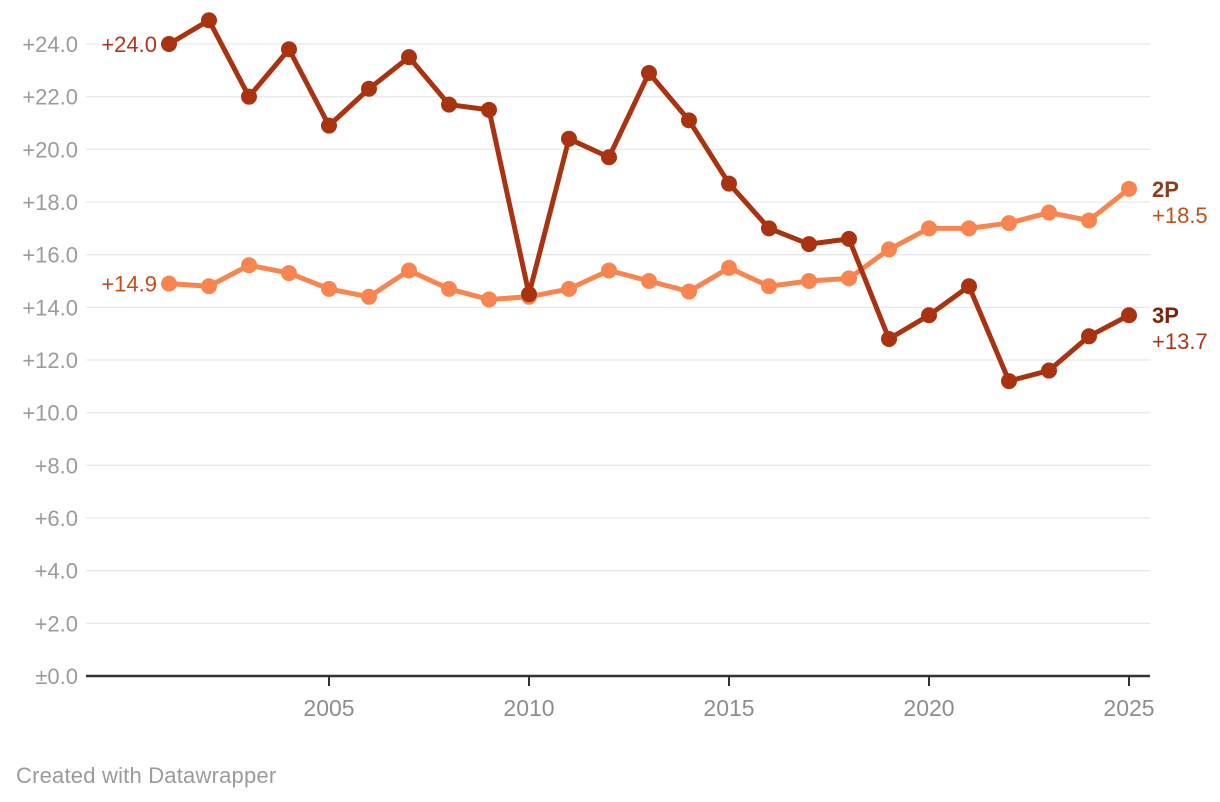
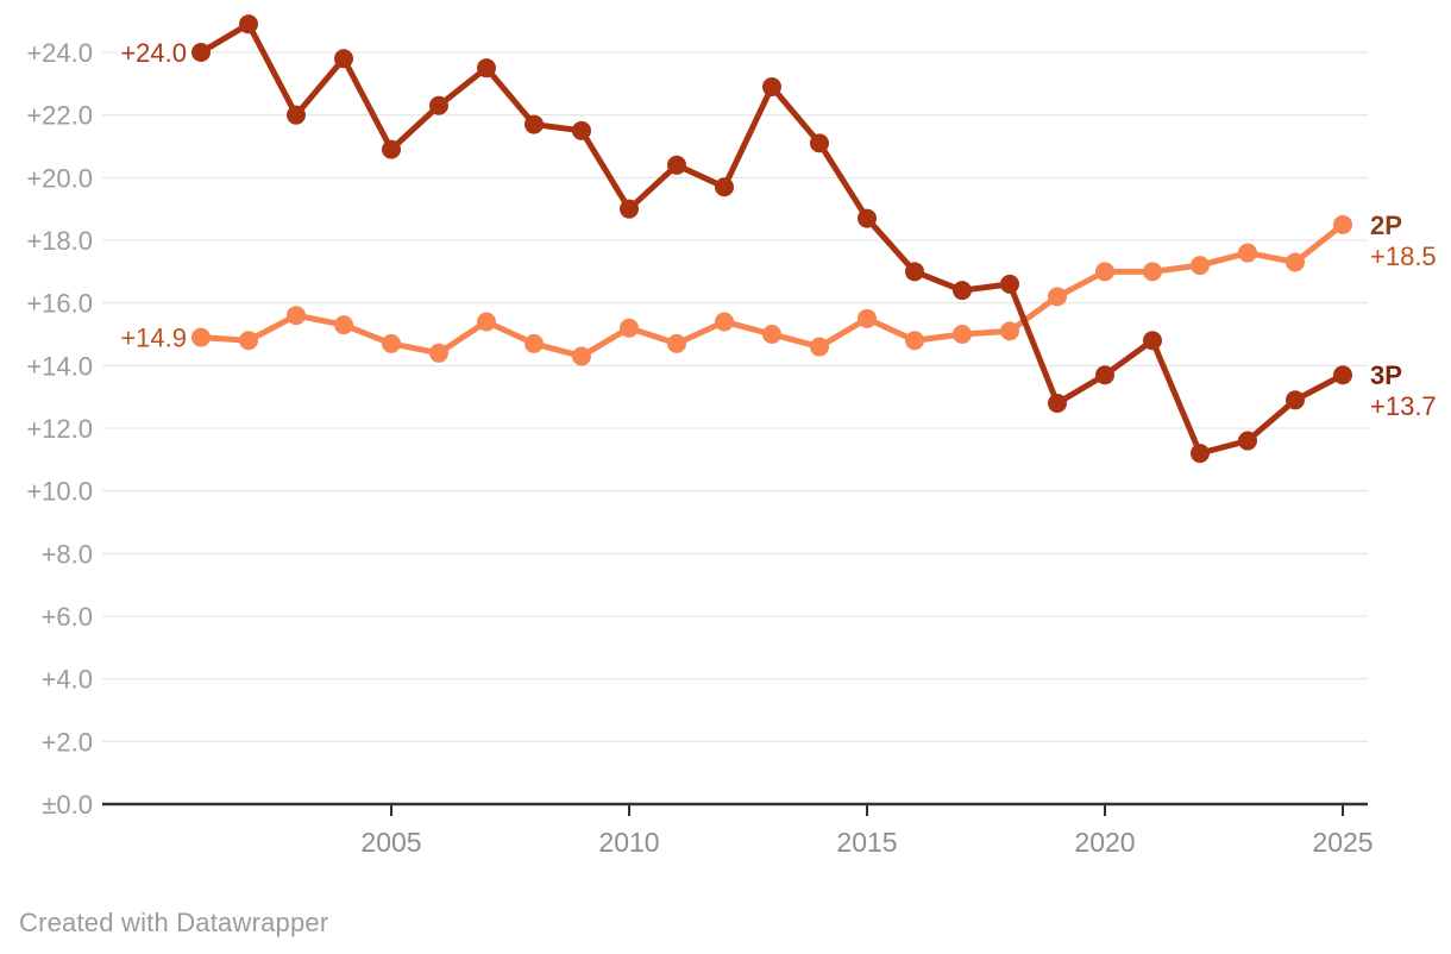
2P/2010: 14.4 -> 15.2
3P/2010: 14.5 -> 19.0
